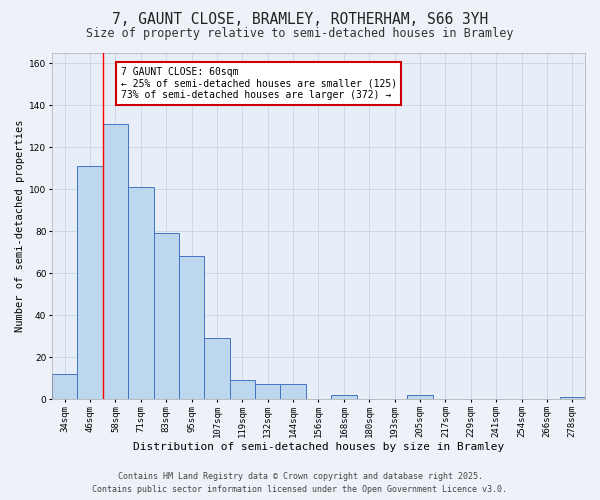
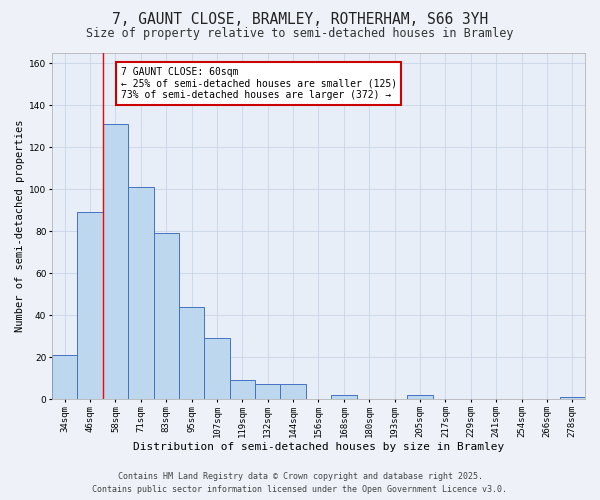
34sqm: 12 -> 21
46sqm: 111 -> 89
95sqm: 68 -> 44
